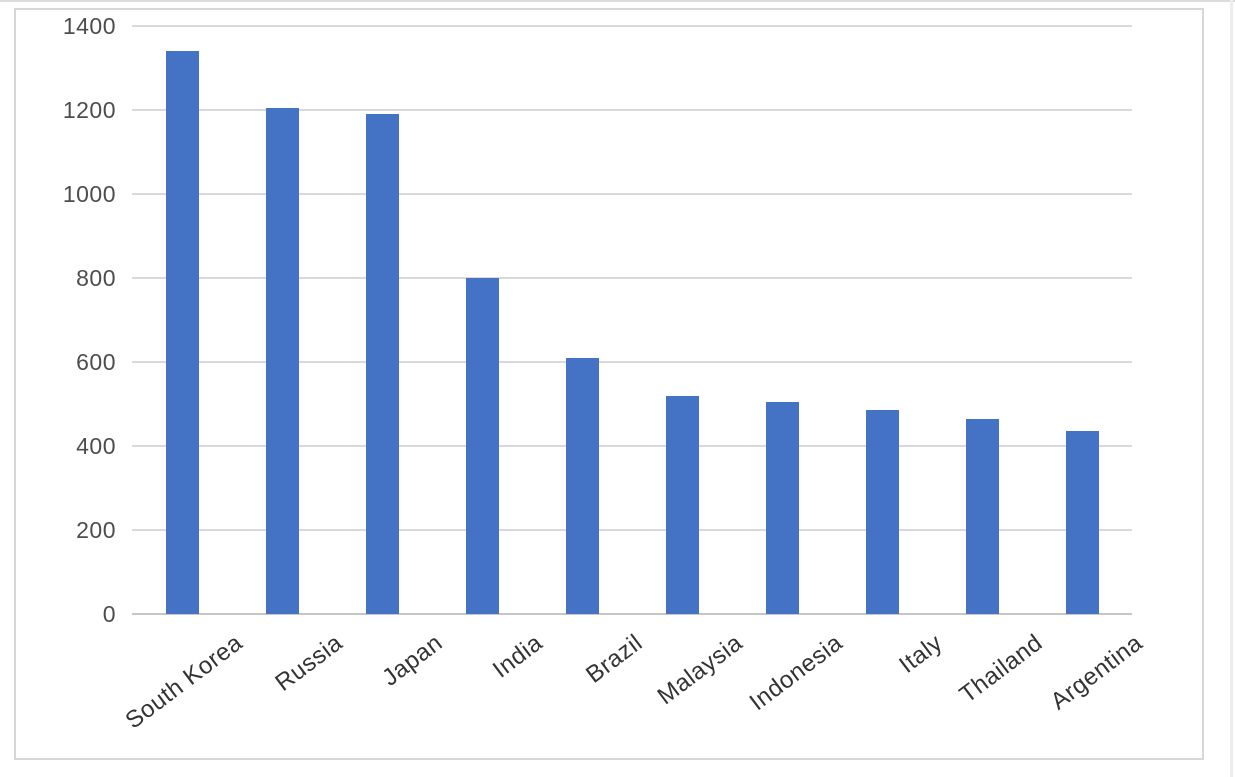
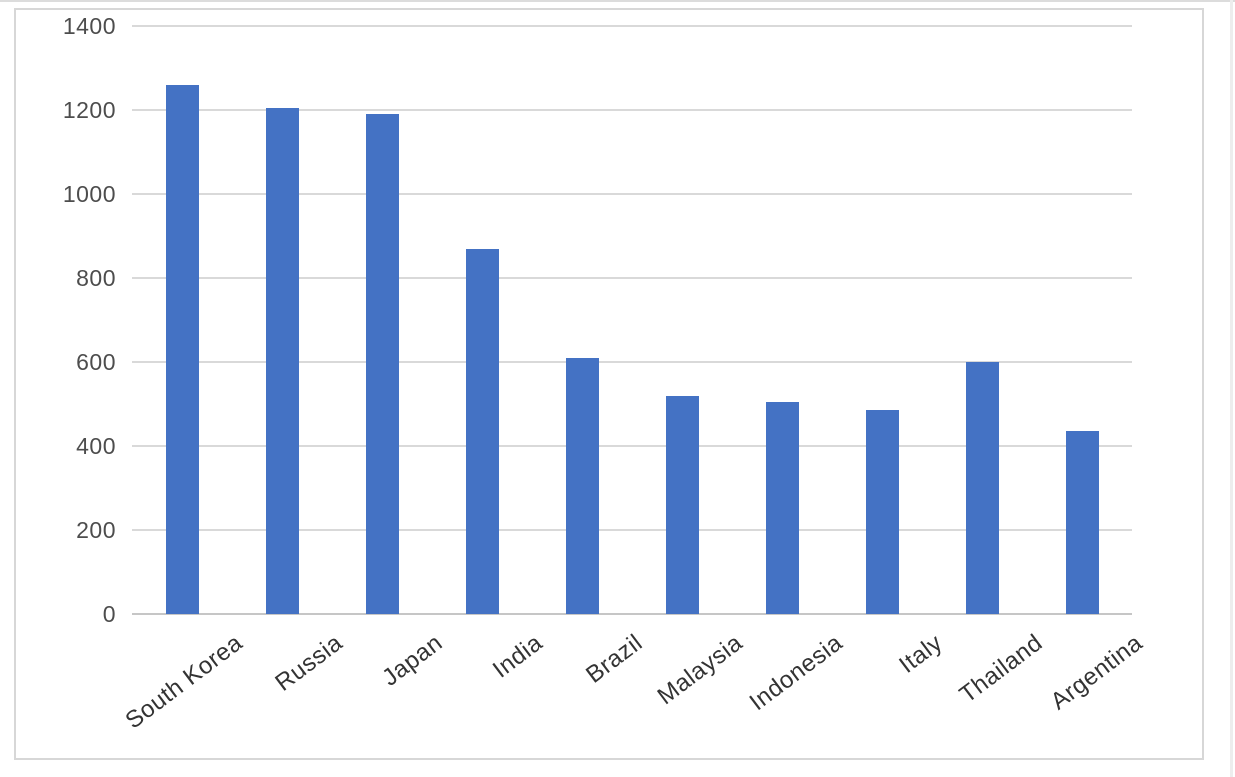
South Korea: 1340 -> 1260
India: 800 -> 870
Thailand: 460 -> 600
